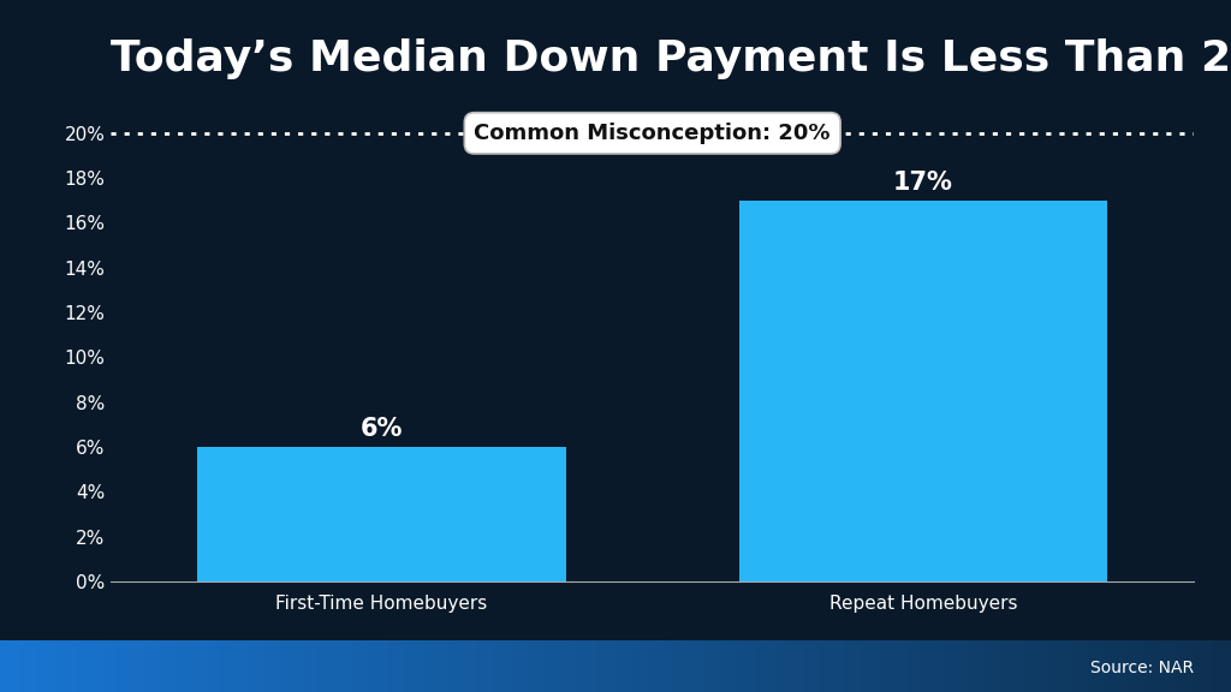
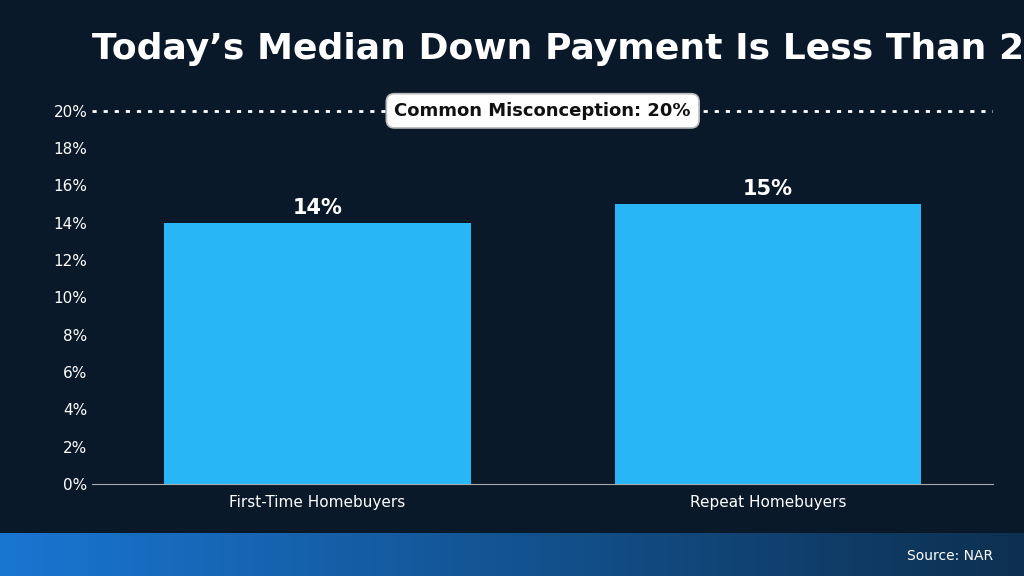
First-Time Homebuyers: 6% -> 14%
Repeat Homebuyers: 17% -> 15%
